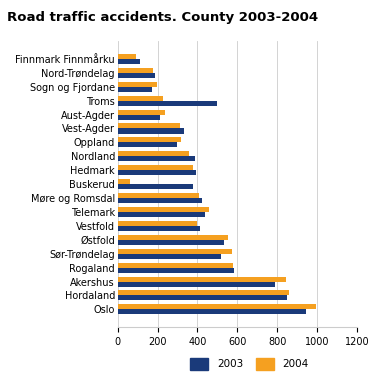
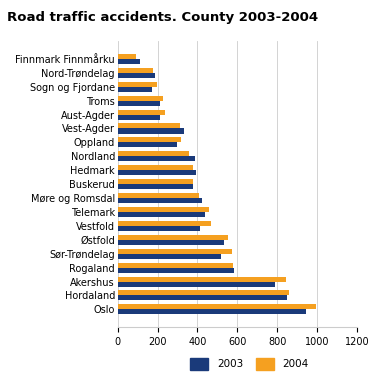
2003/Troms: 500 -> 210
2004/Buskerud: 60 -> 380
2004/Vestfold: 400 -> 470
